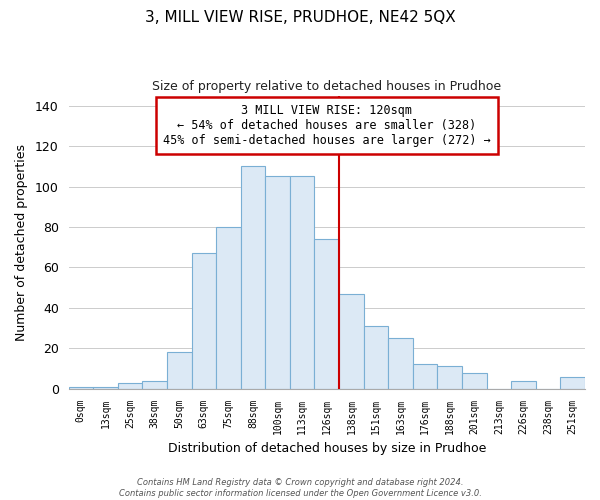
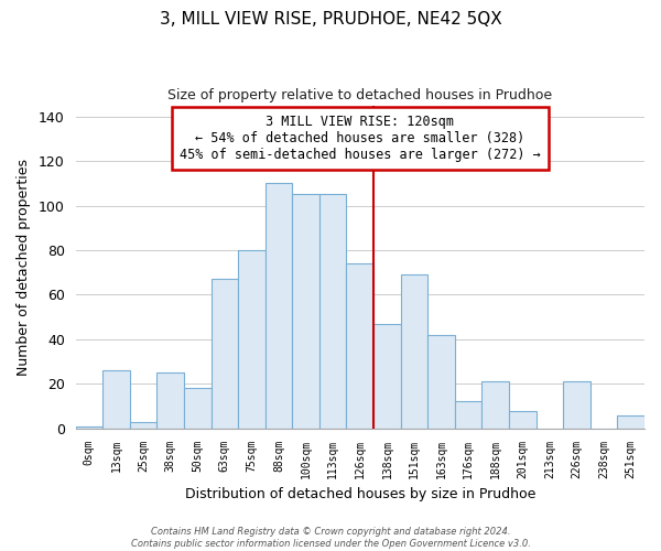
13sqm: 1 -> 26
38sqm: 4 -> 25
151sqm: 31 -> 69
163sqm: 25 -> 42
188sqm: 11 -> 21
226sqm: 4 -> 21
